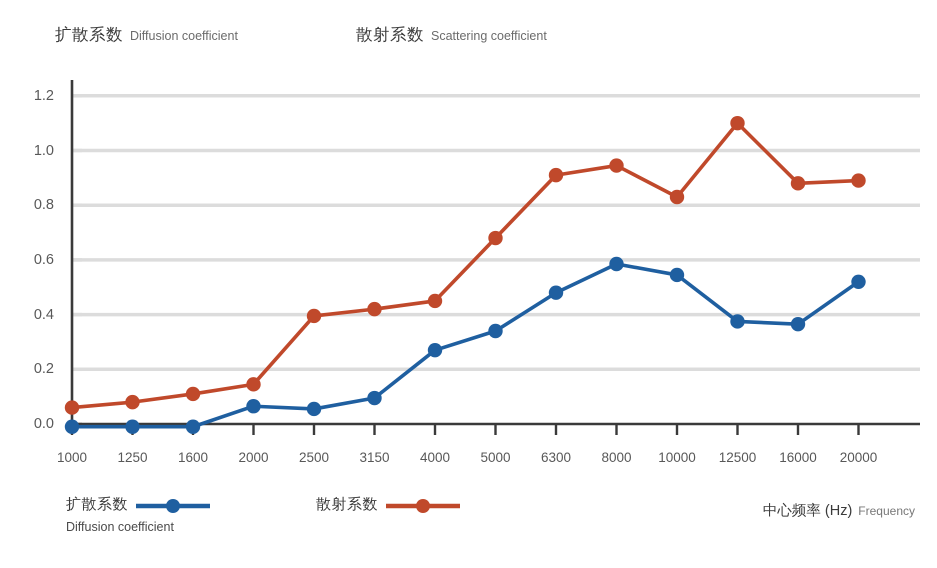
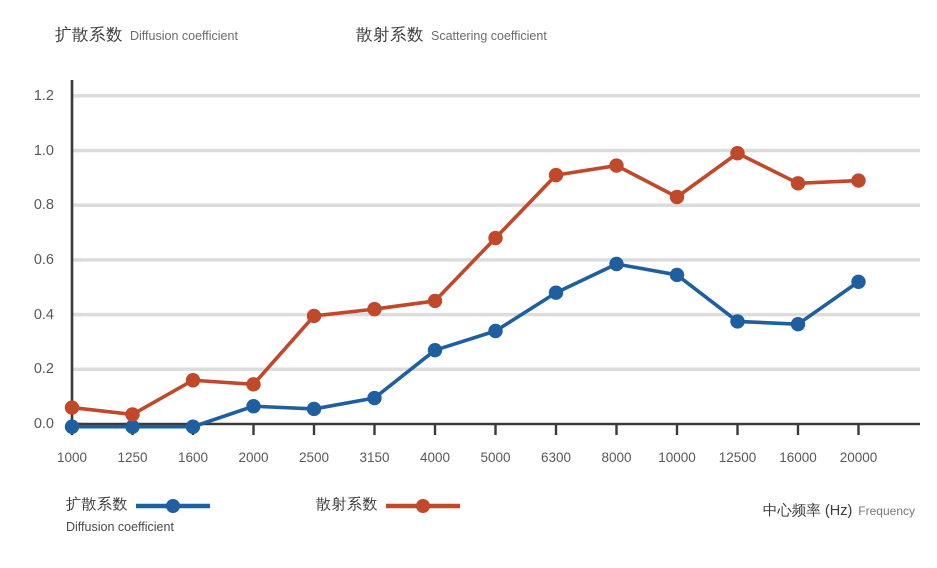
散射系数 Scattering coefficient/1250: 0.08 -> 0.04
散射系数 Scattering coefficient/1600: 0.11 -> 0.16
散射系数 Scattering coefficient/12500: 1.10 -> 0.99
